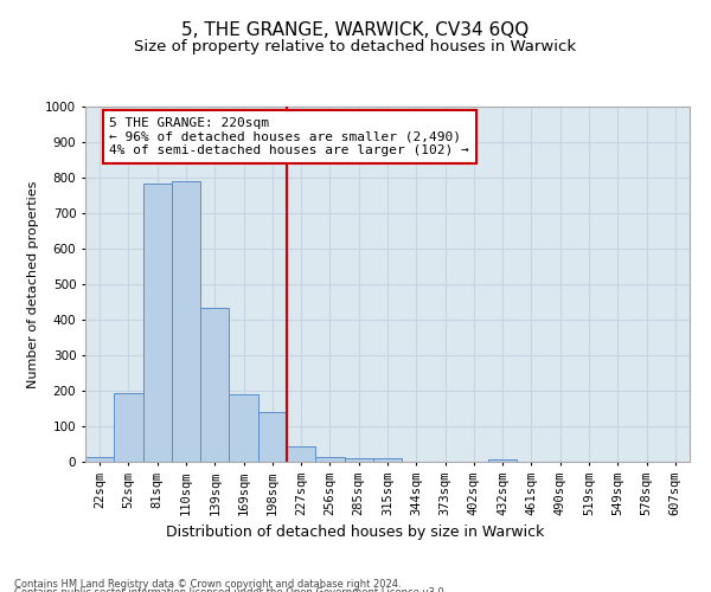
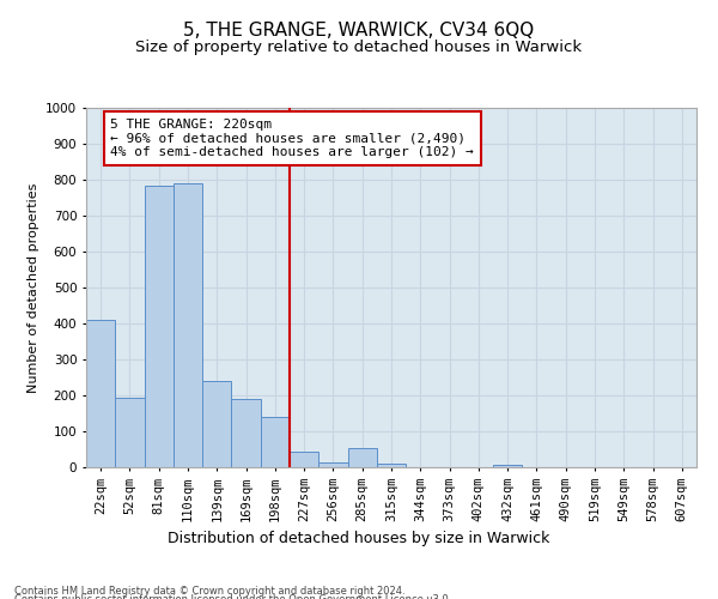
22sqm: 15 -> 410
139sqm: 435 -> 240
285sqm: 10 -> 55
